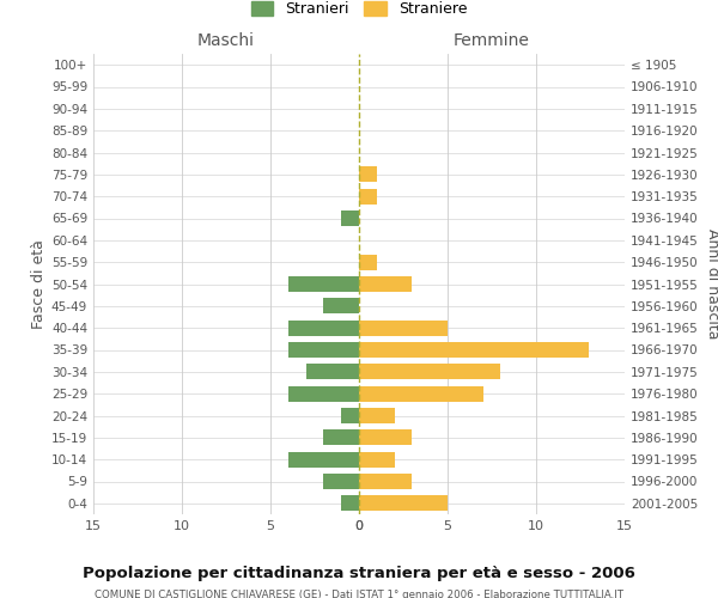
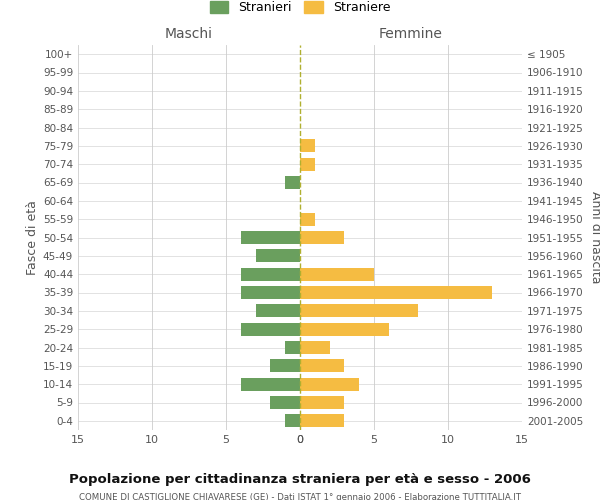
Maschi/45-49: 2 -> 3
Femmine/1976-1980: 7 -> 6
Femmine/1991-1995: 2 -> 4
Femmine/2001-2005: 5 -> 3
